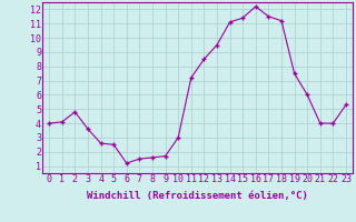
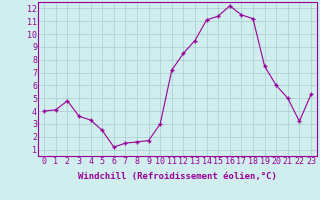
4: 2.6 -> 3.3
21: 4.0 -> 5.0
22: 4.0 -> 3.2
